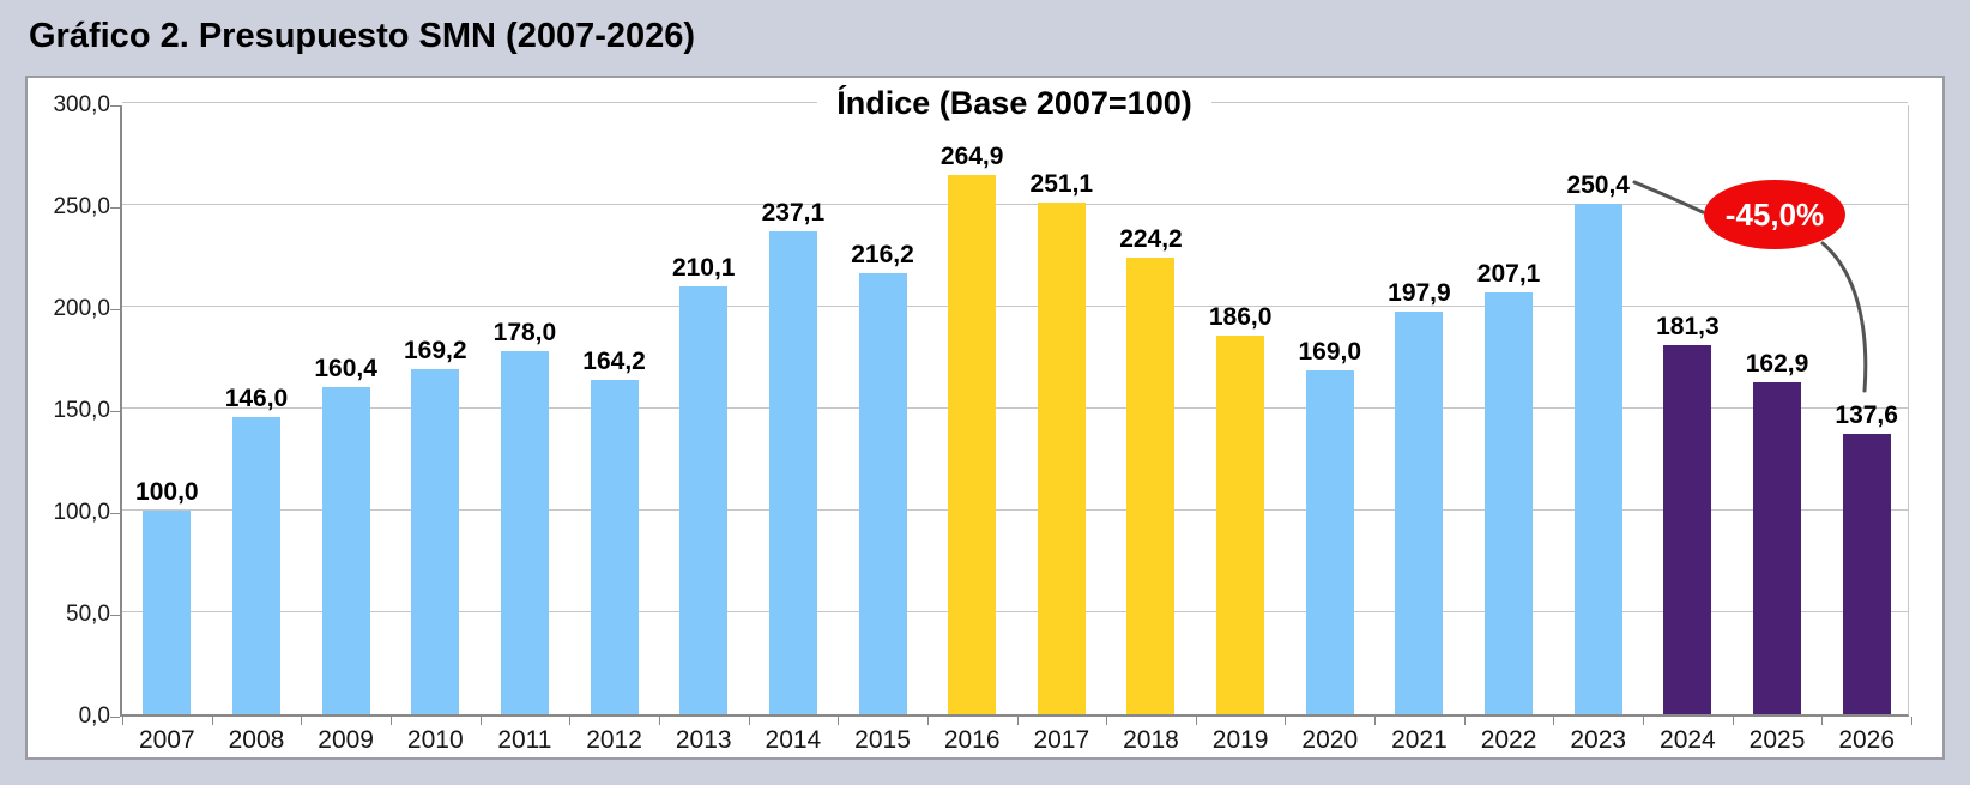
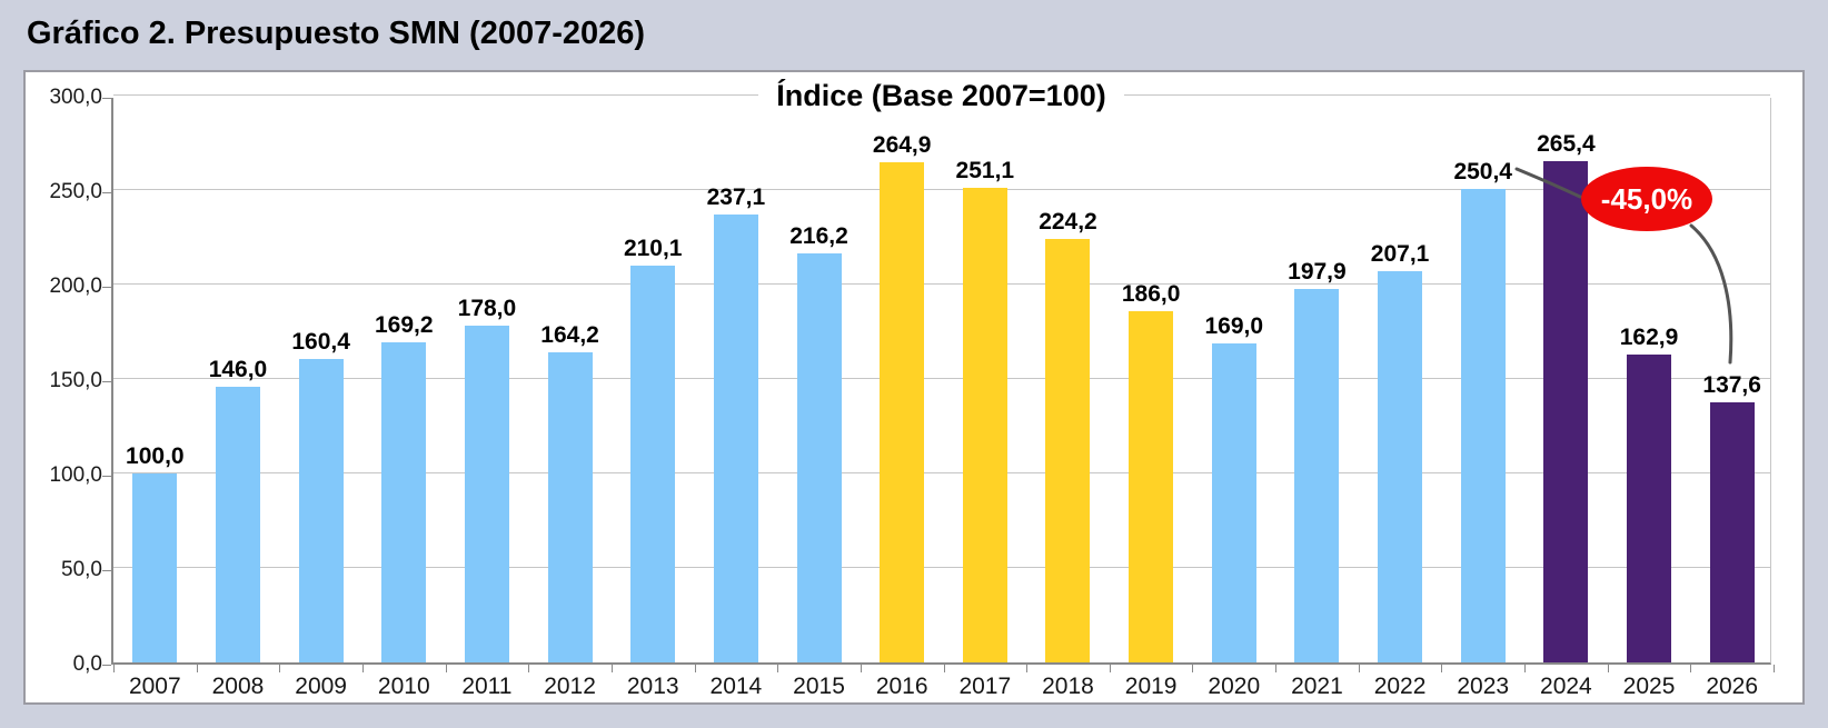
2024: 181,3 -> 265,4
